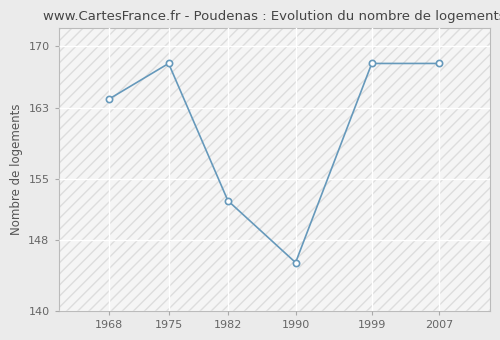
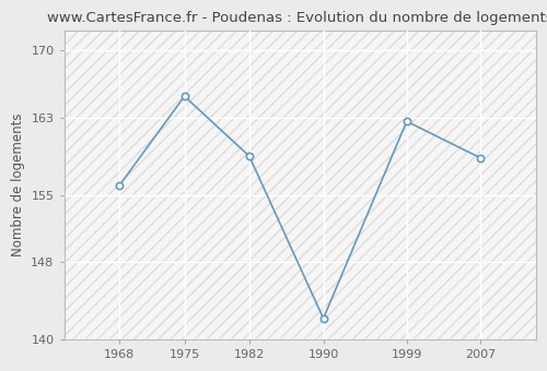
1968: 164.0 -> 156.0
1975: 168.0 -> 165.2
1982: 152.5 -> 159.0
1990: 145.5 -> 142.2
1999: 168.0 -> 162.6
2007: 168.0 -> 158.8
